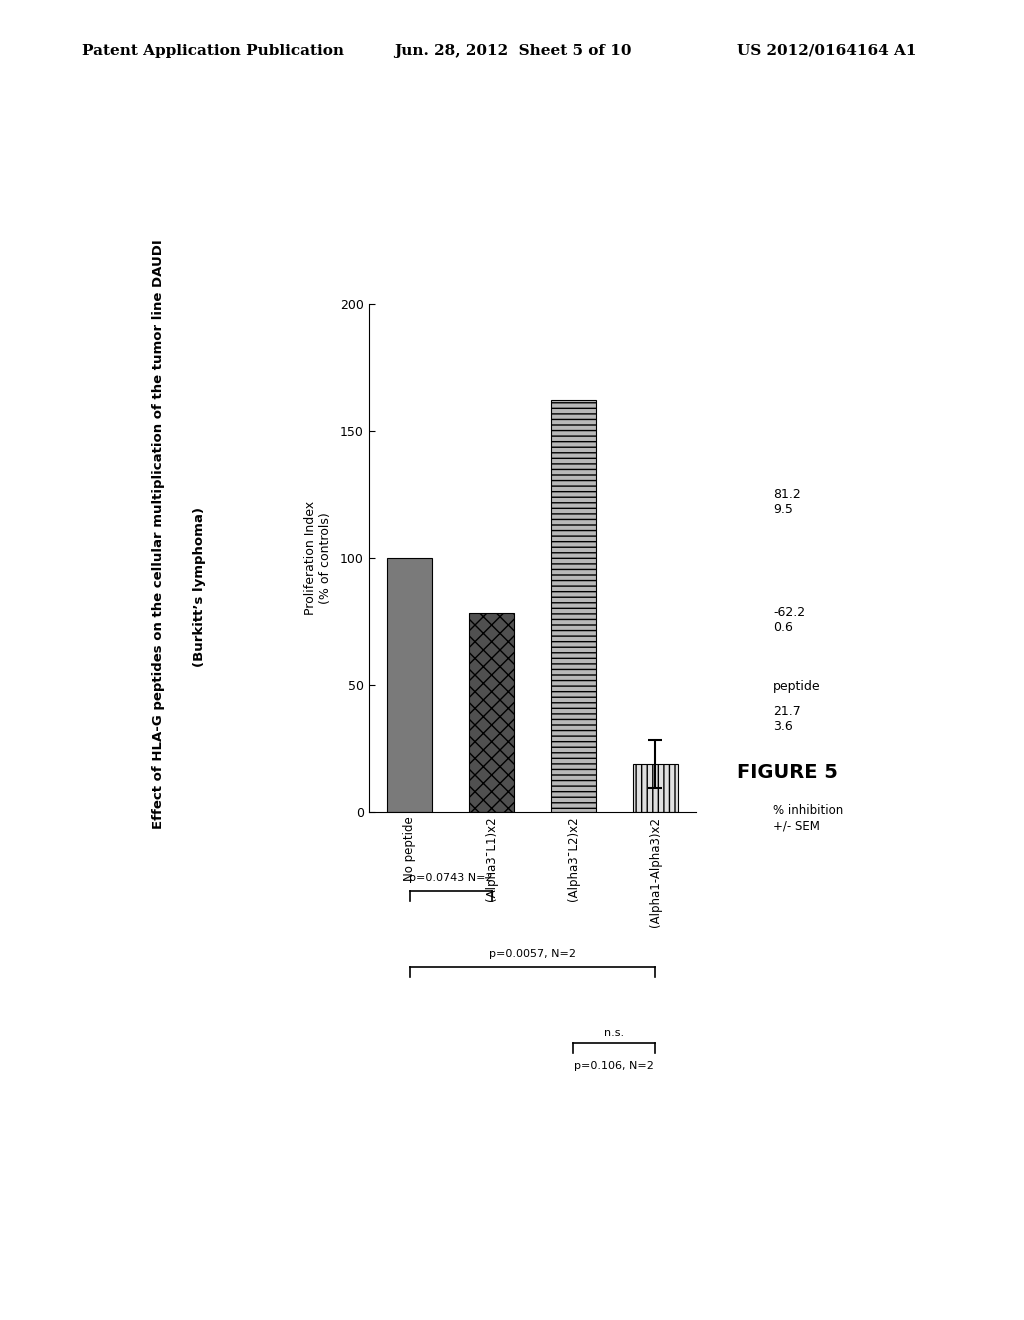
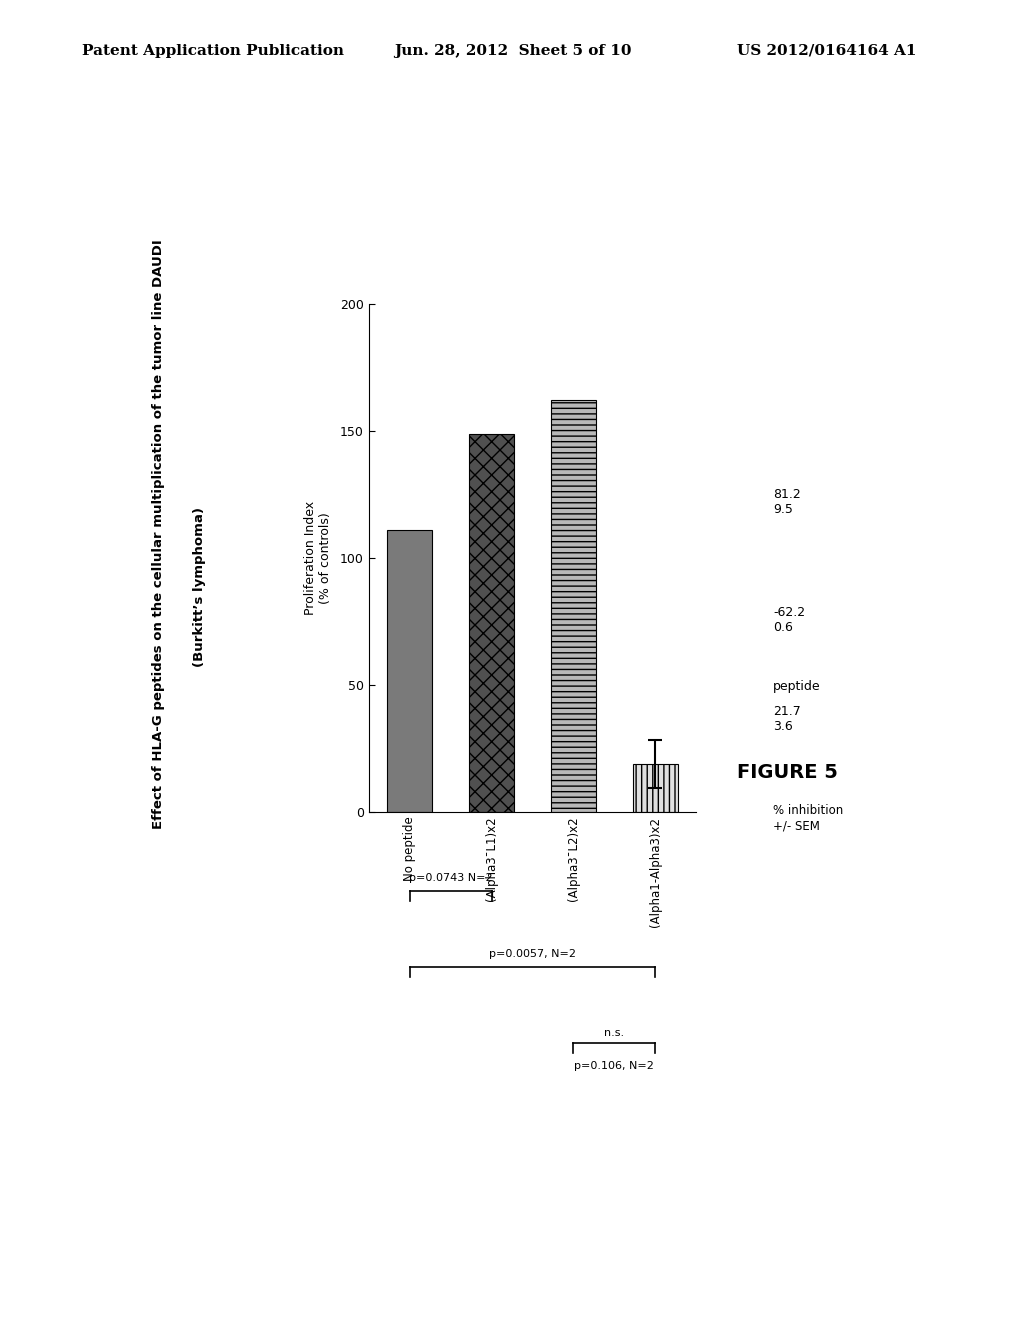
No peptide: 100.0 -> 111.0
(Alpha3¯L1)x2: 78.3 -> 148.5
